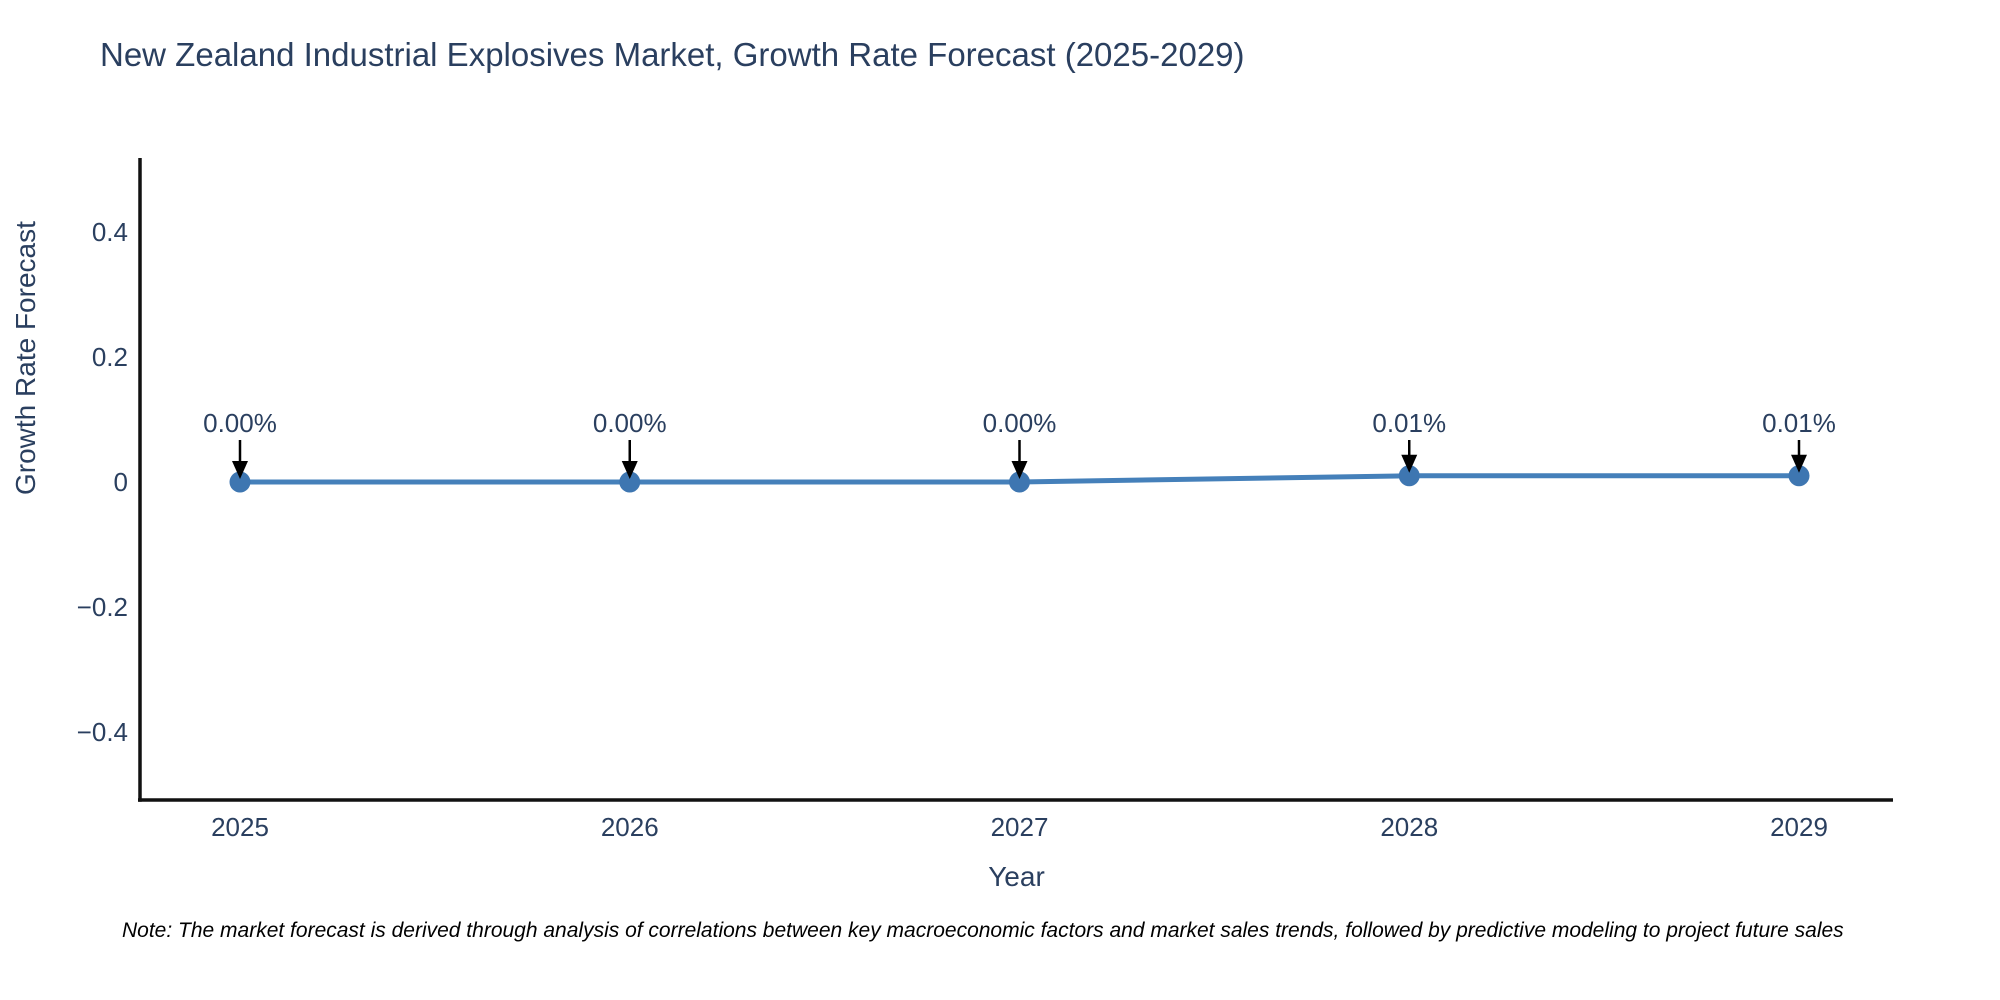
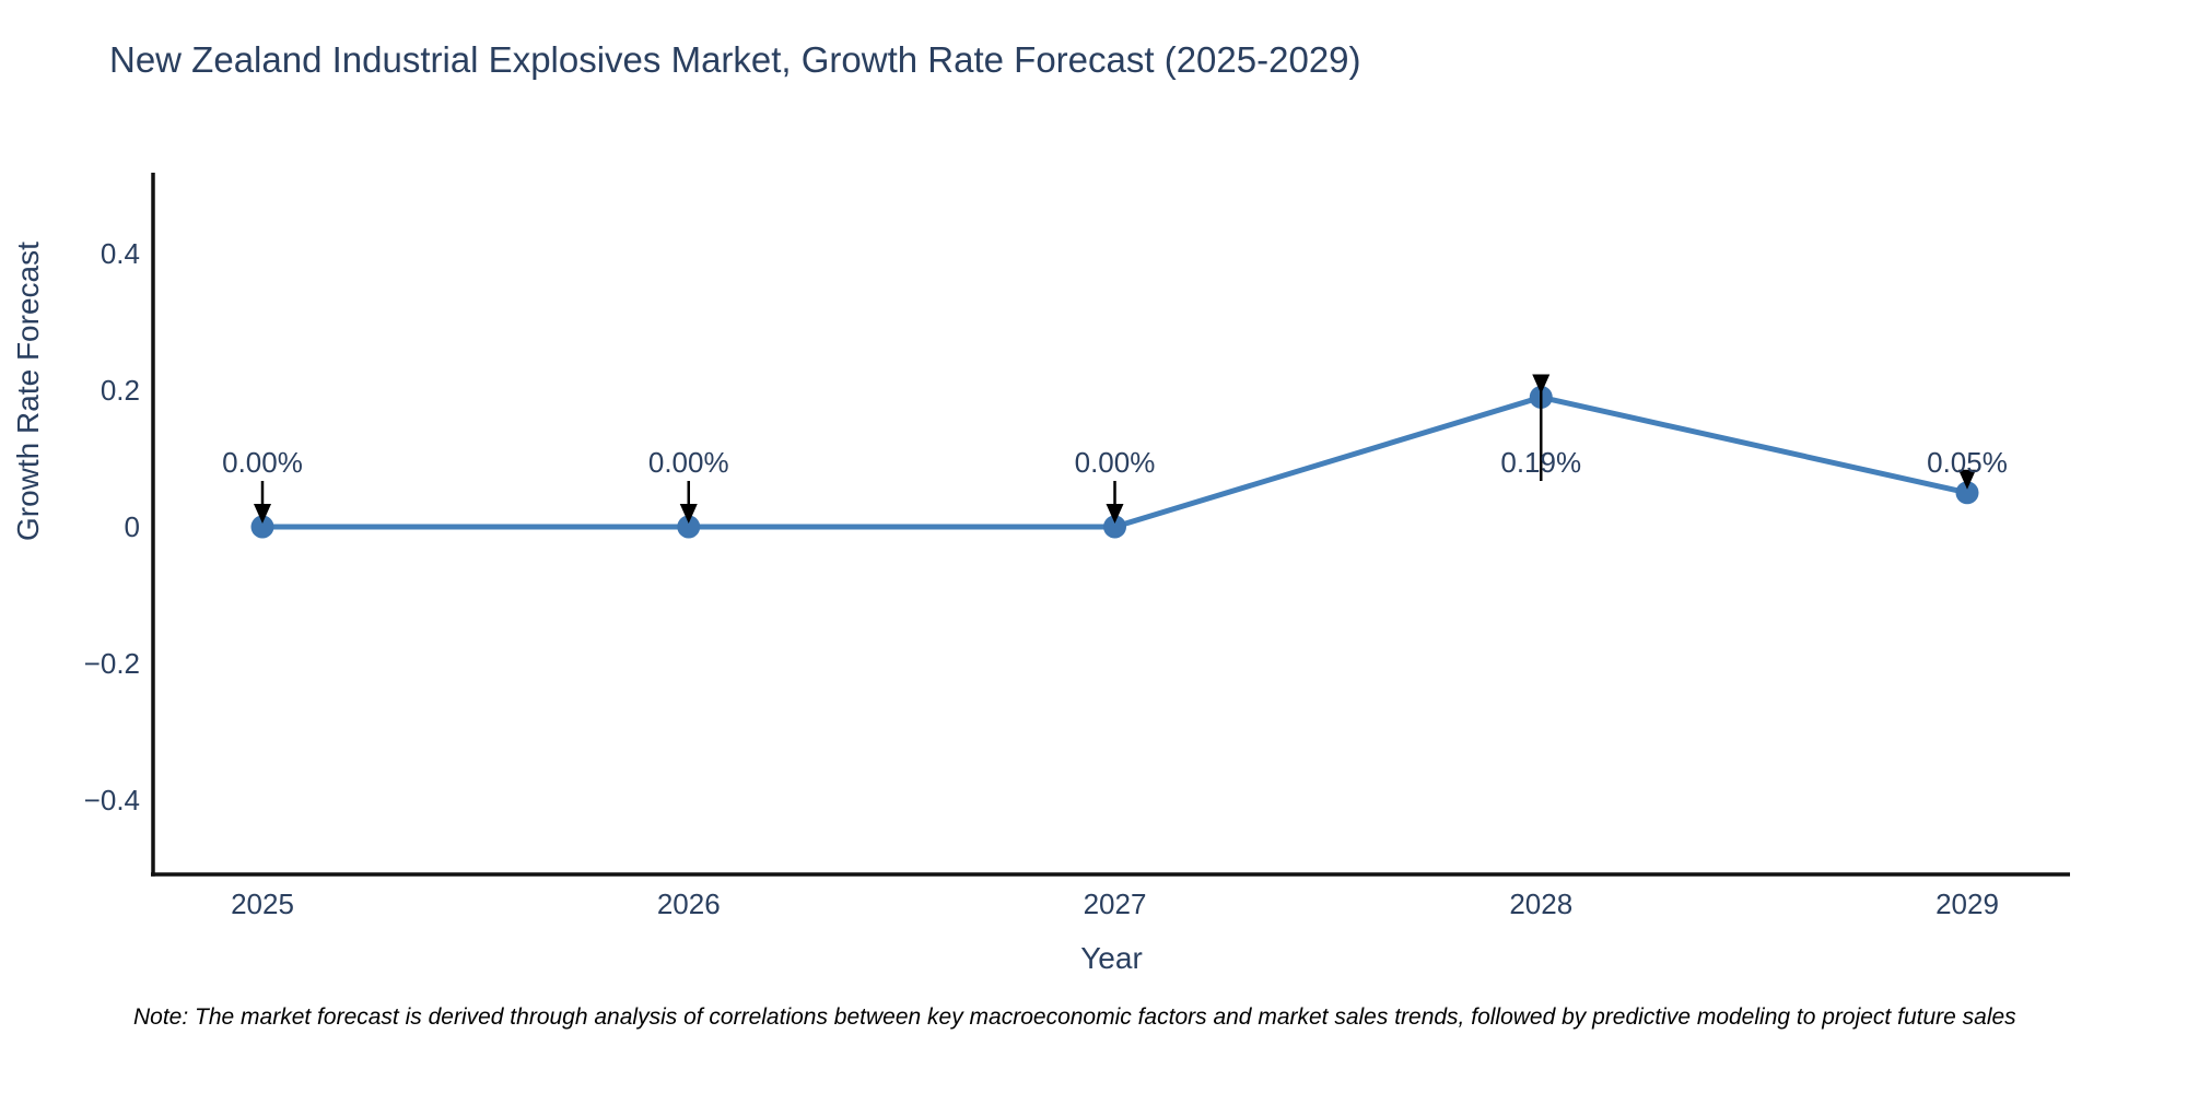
2028: 0.01% -> 0.19%
2029: 0.01% -> 0.05%
